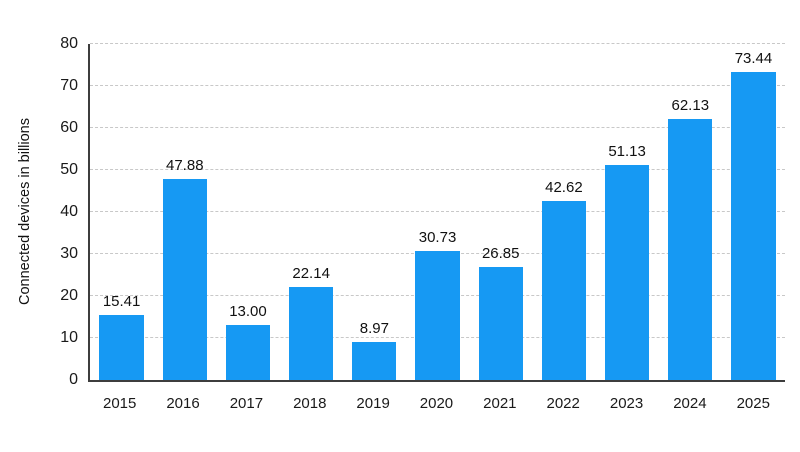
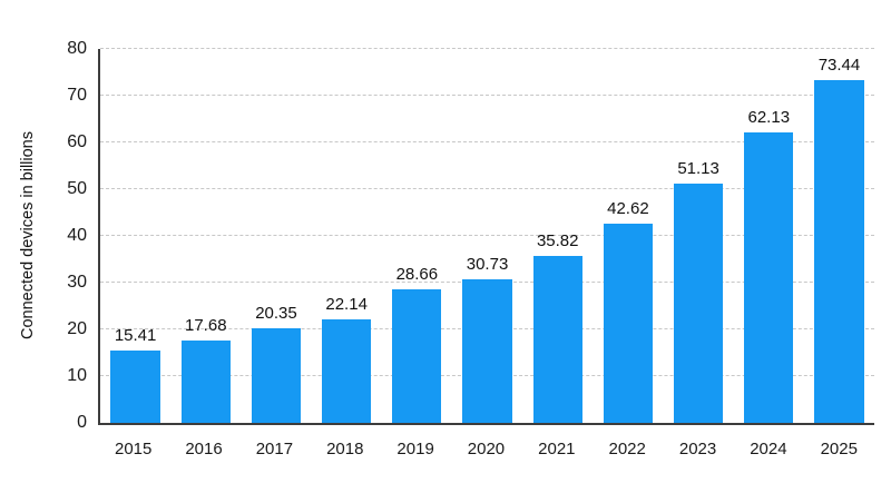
2016: 47.88 -> 17.68
2017: 13.00 -> 20.35
2019: 8.97 -> 28.66
2021: 26.85 -> 35.82
